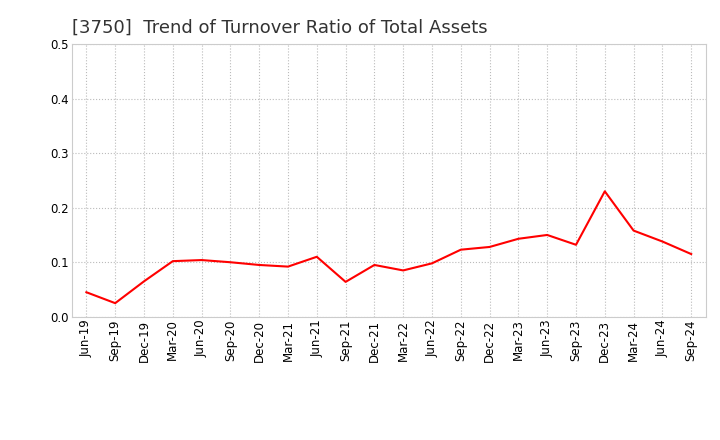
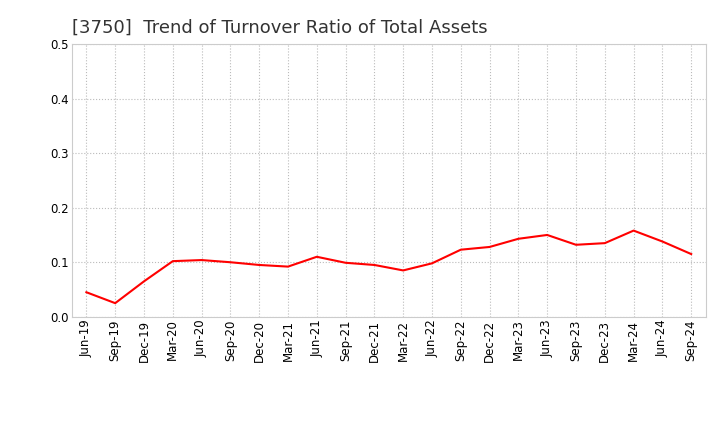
Sep-21: 0.064 -> 0.099
Dec-23: 0.230 -> 0.135
